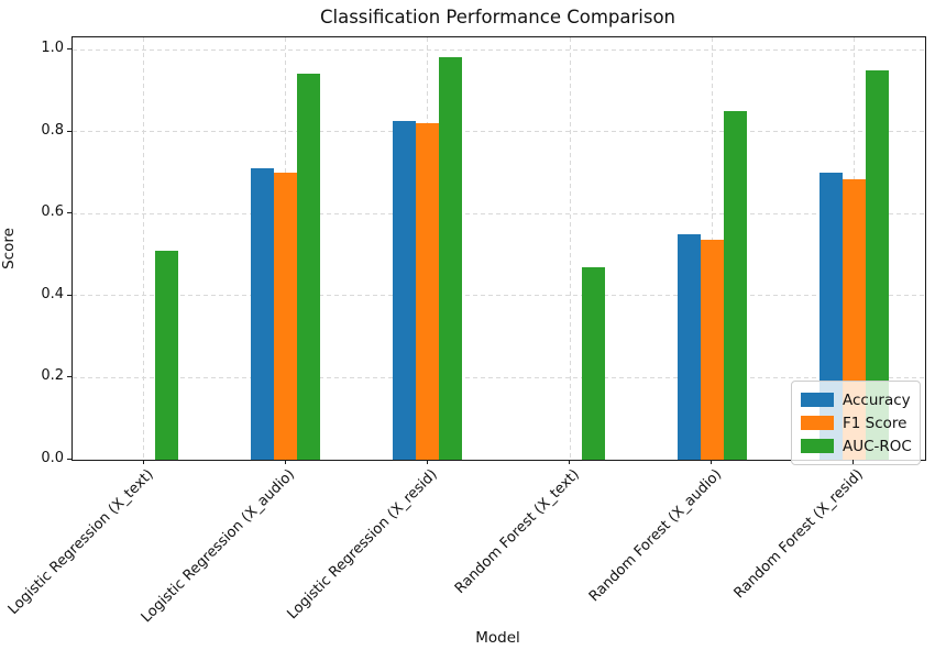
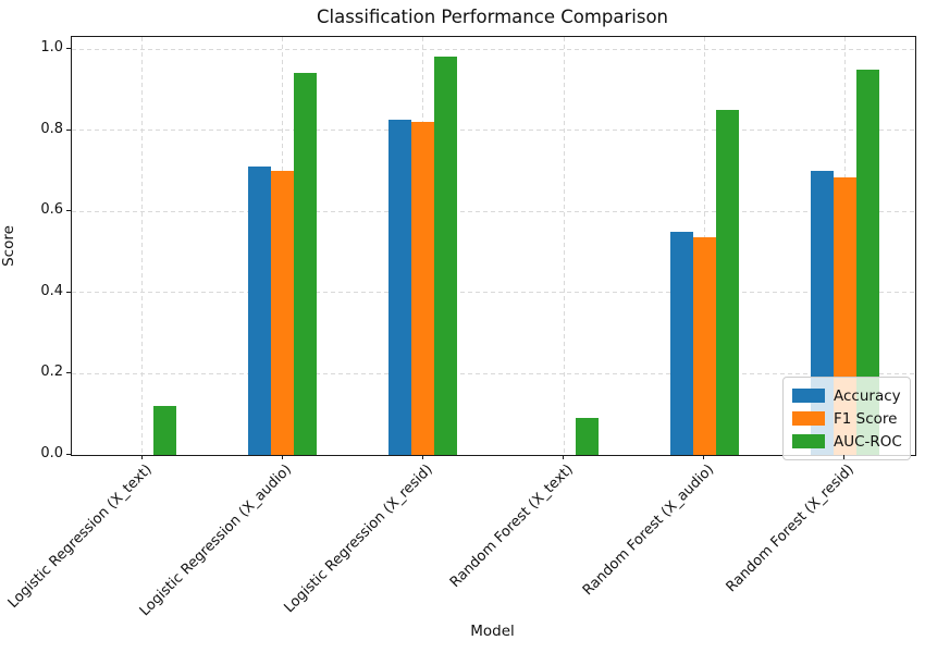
AUC-ROC/Logistic Regression (X_text): 0.51 -> 0.12
AUC-ROC/Random Forest (X_text): 0.47 -> 0.09
